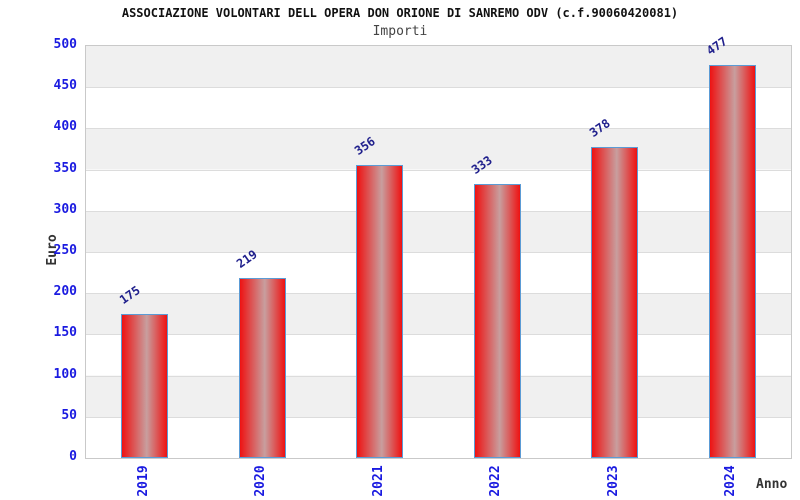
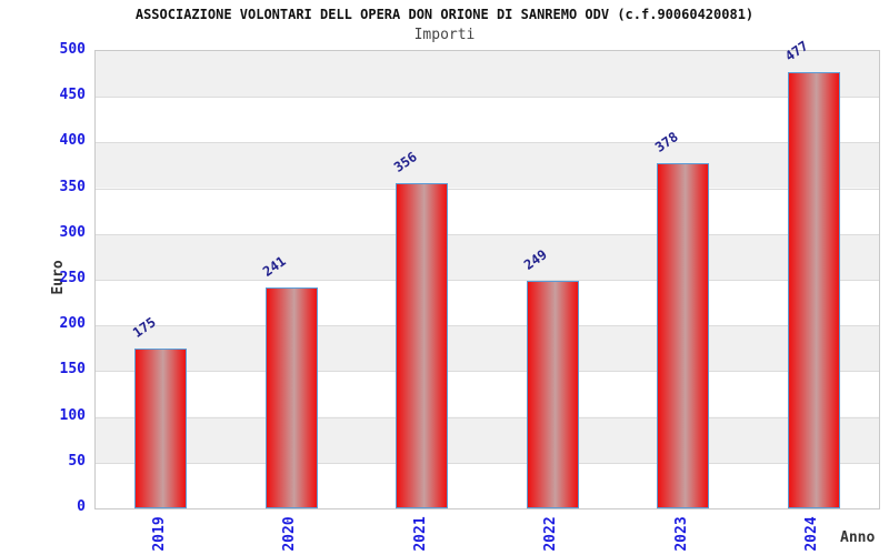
2020: 219 -> 241
2022: 333 -> 249
